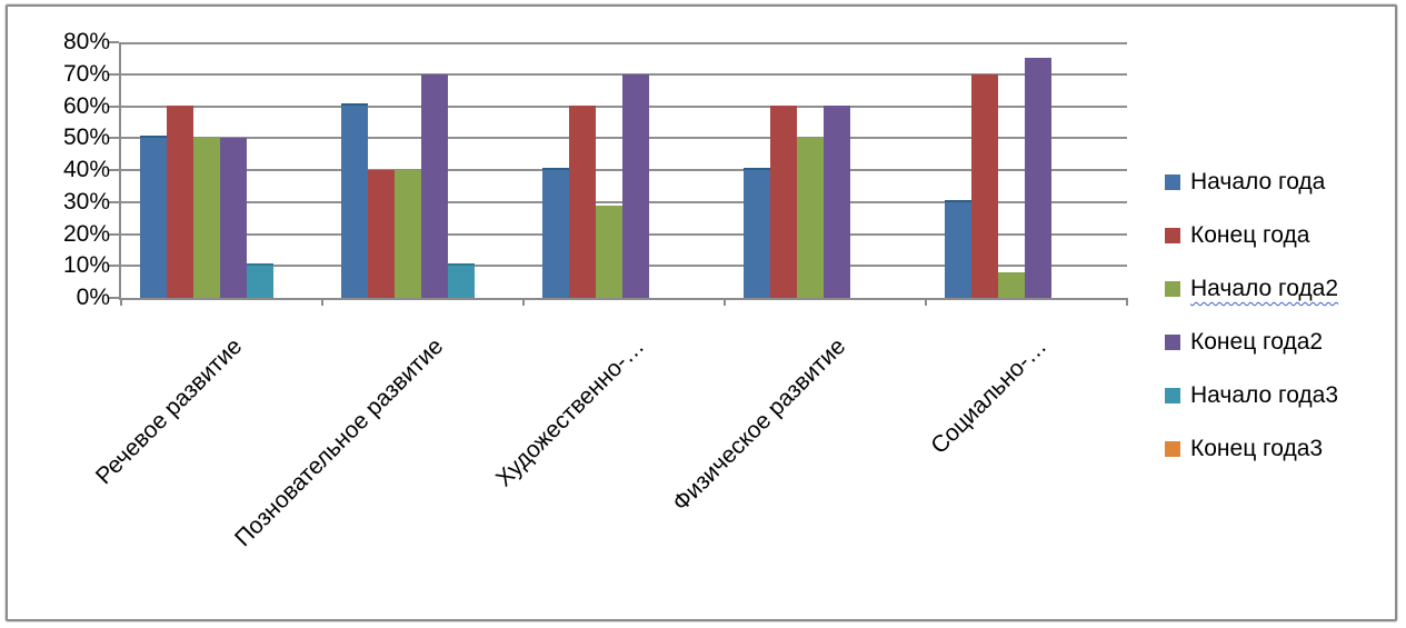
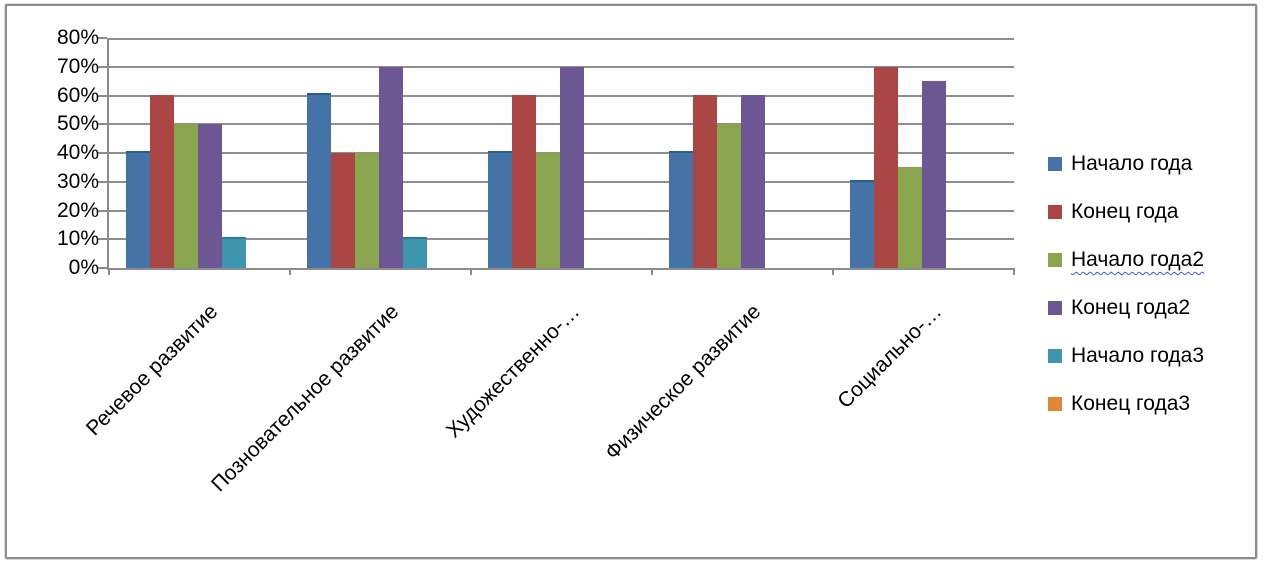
Начало года/Речевое развитие: 50% -> 40%
Начало года2/Художественно-…: 29% -> 40%
Начало года2/Социально-…: 8% -> 35%
Конец года2/Социально-…: 75% -> 65%
